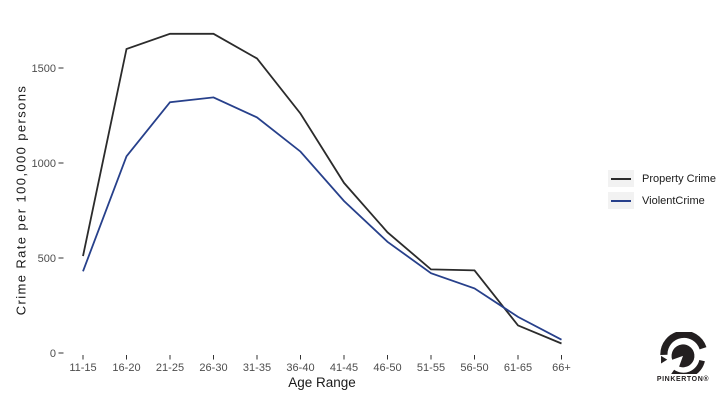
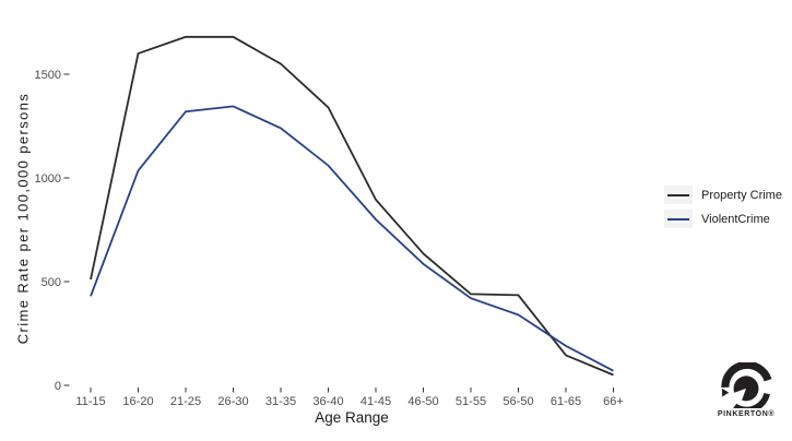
Property Crime/36-40: 1260 -> 1340
